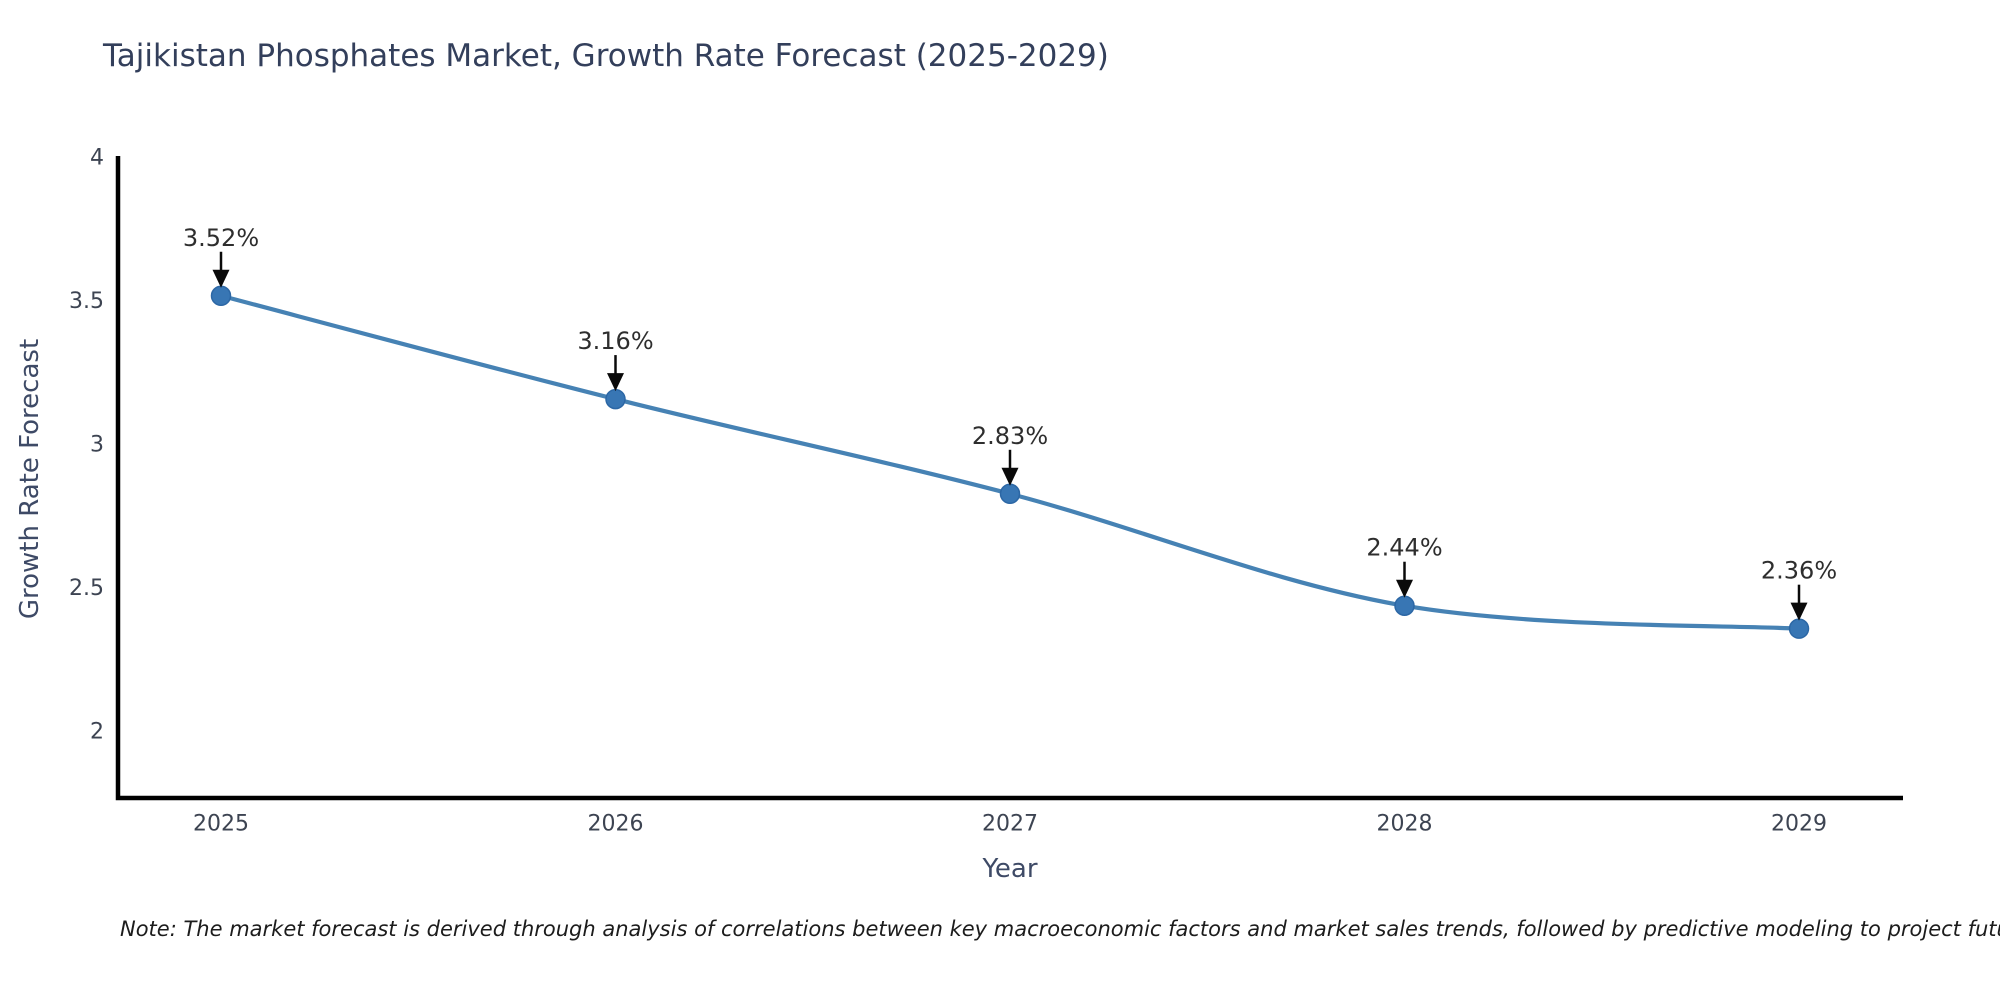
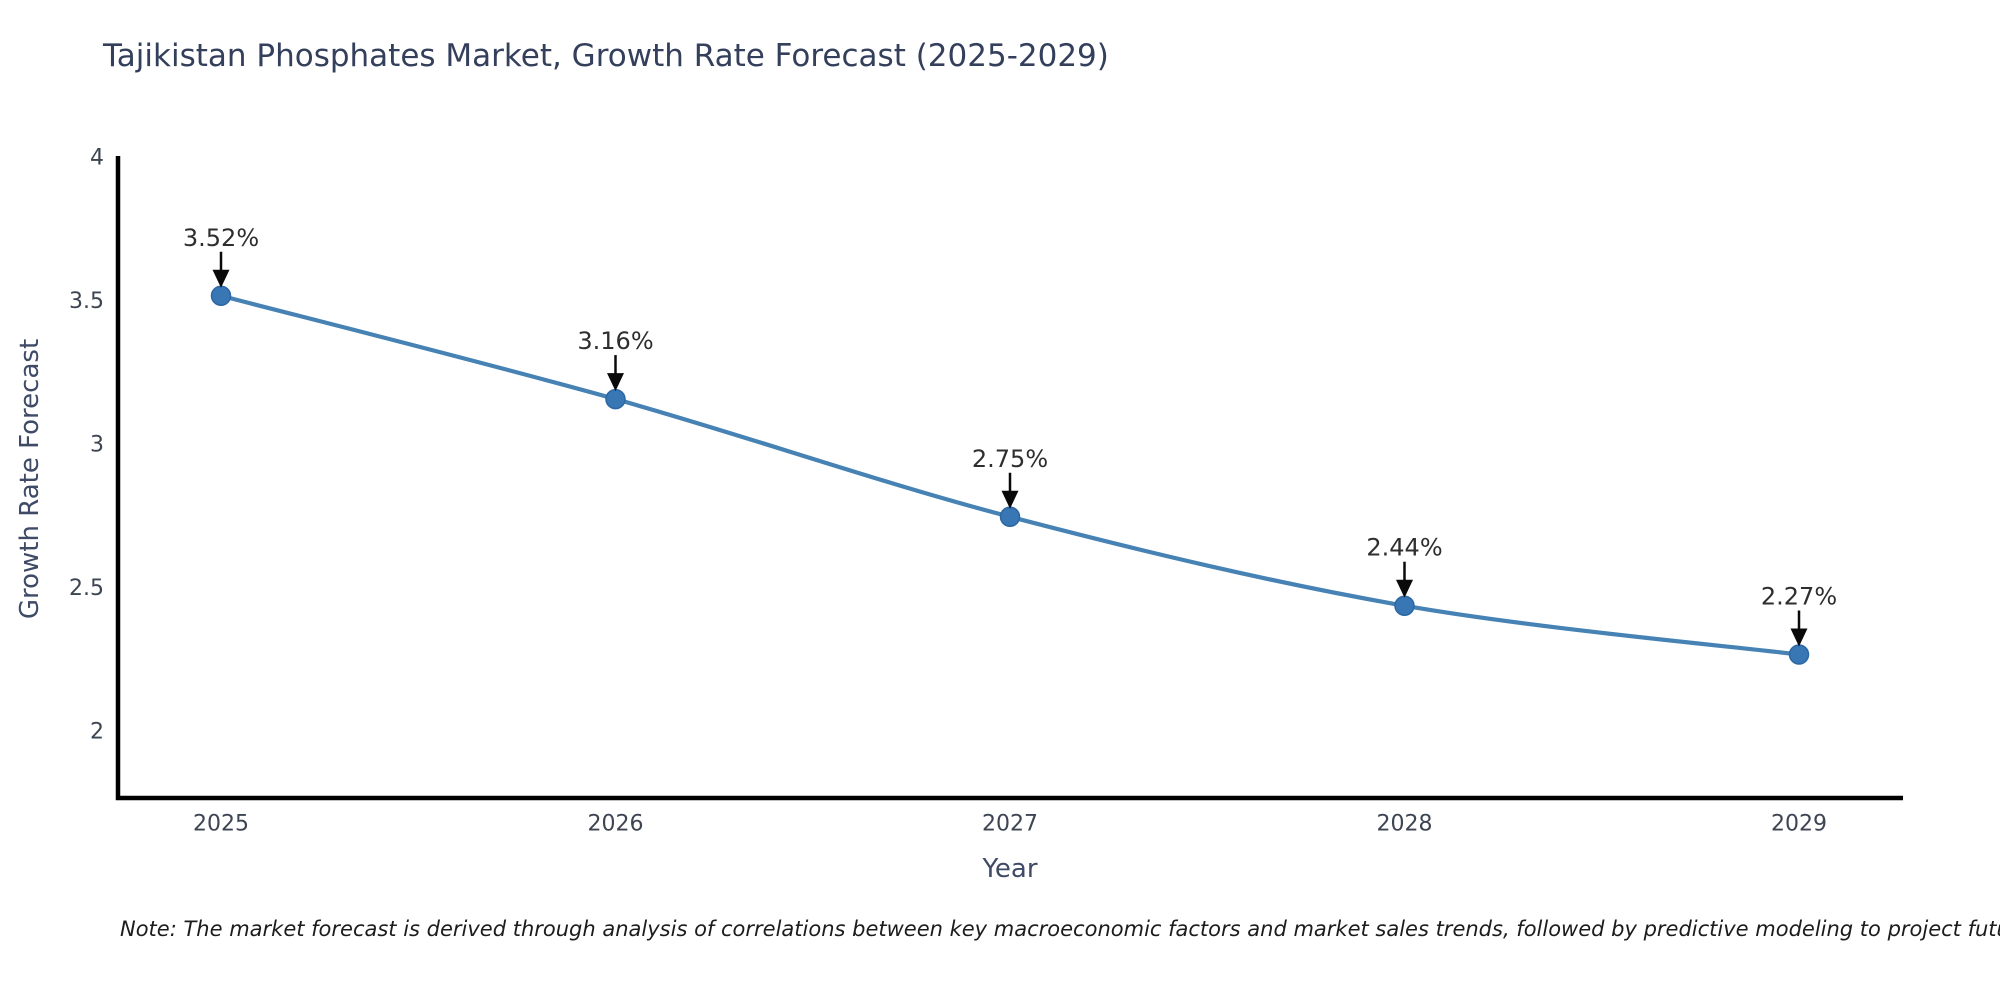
2027: 2.83% -> 2.75%
2029: 2.36% -> 2.27%
